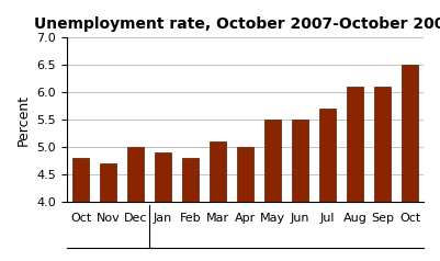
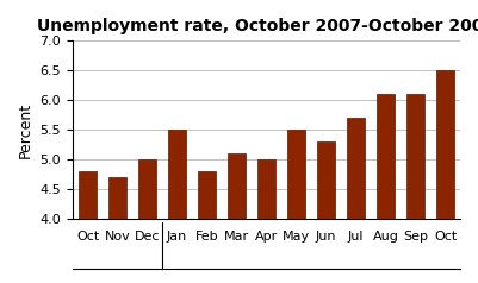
Jan: 4.9 -> 5.5
Jun: 5.5 -> 5.3
